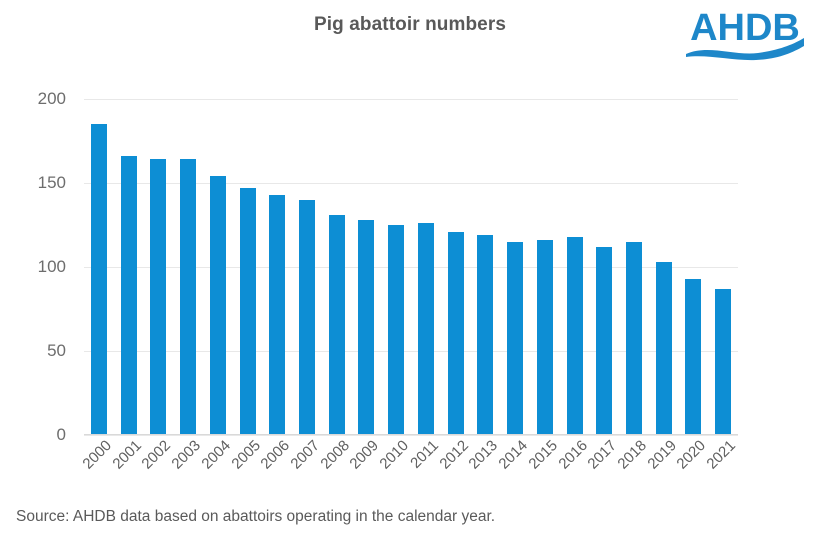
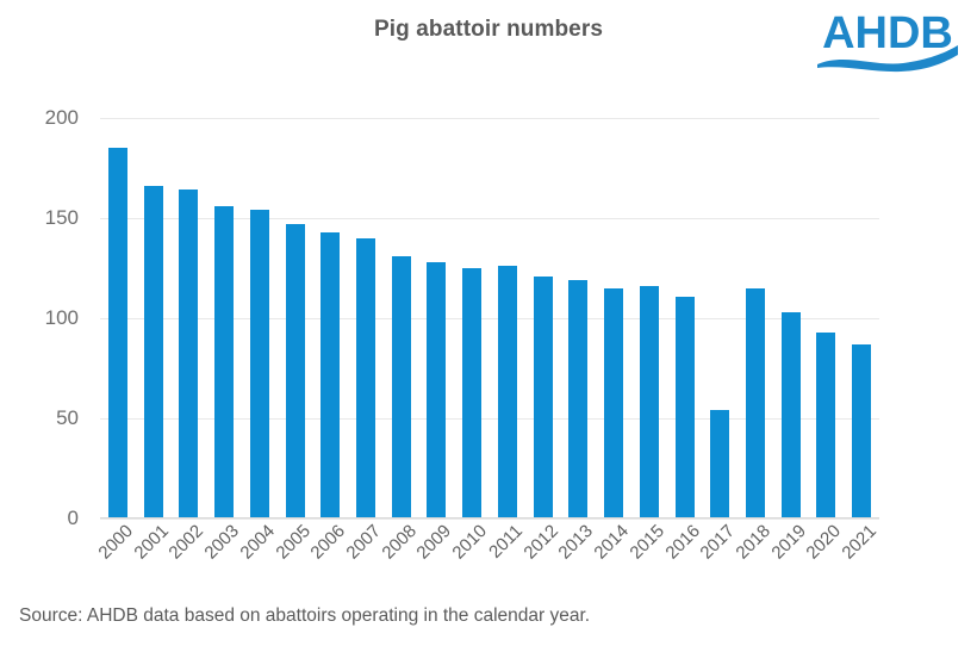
2003: 164 -> 156
2016: 118 -> 111
2017: 112 -> 54
